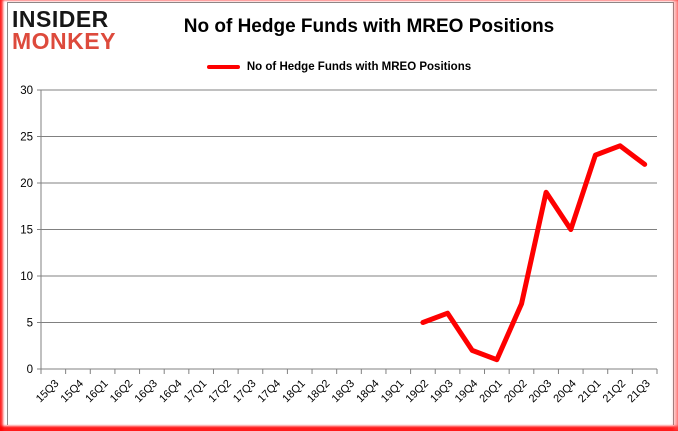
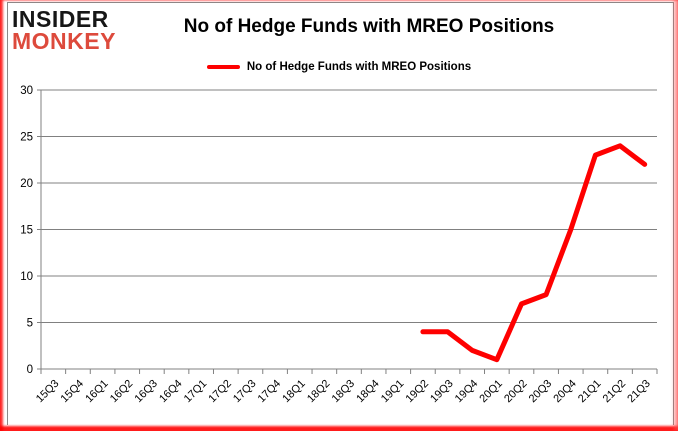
19Q2: 5 -> 4
19Q3: 6 -> 4
20Q3: 19 -> 8
